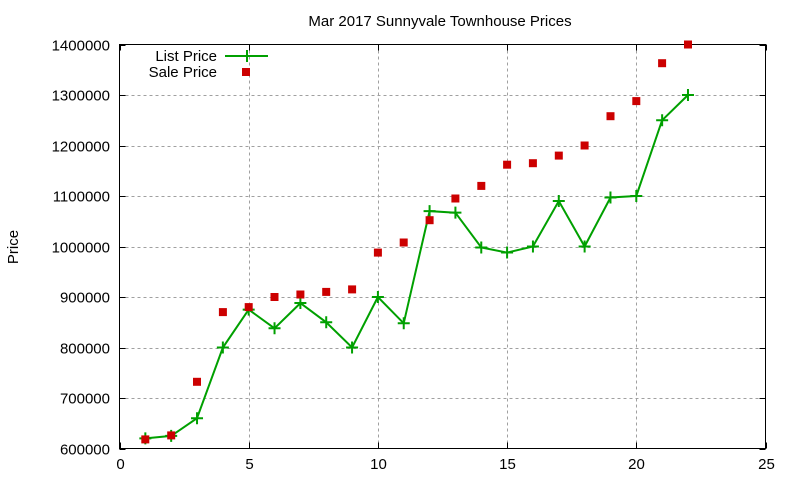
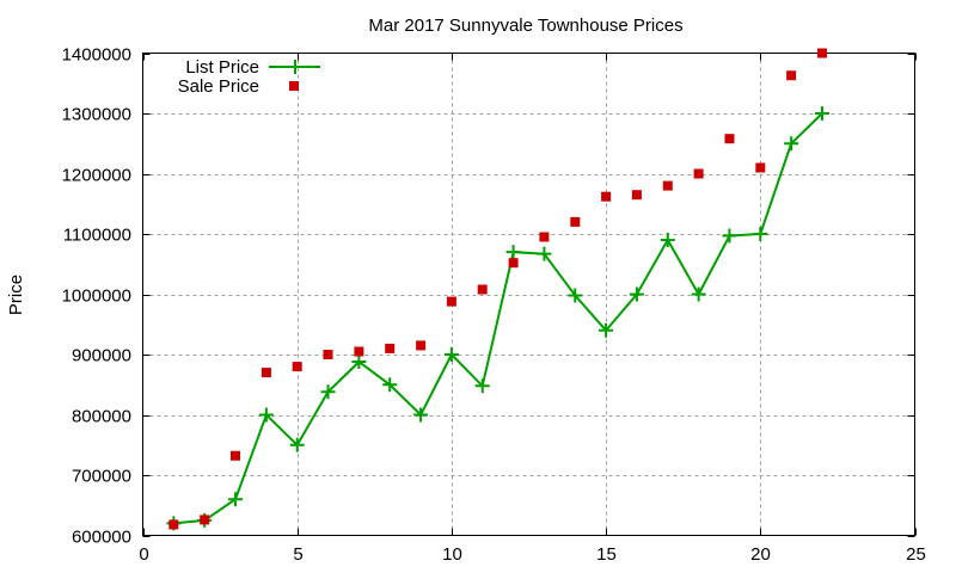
List Price/5: 880000 -> 750000
List Price/15: 990000 -> 940000
Sale Price/20: 1290000 -> 1210000
